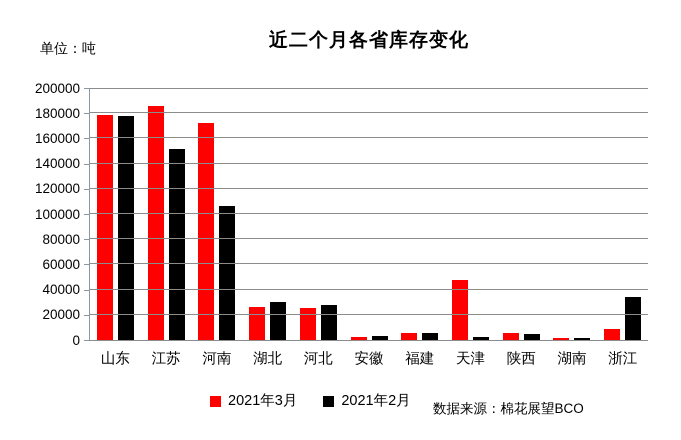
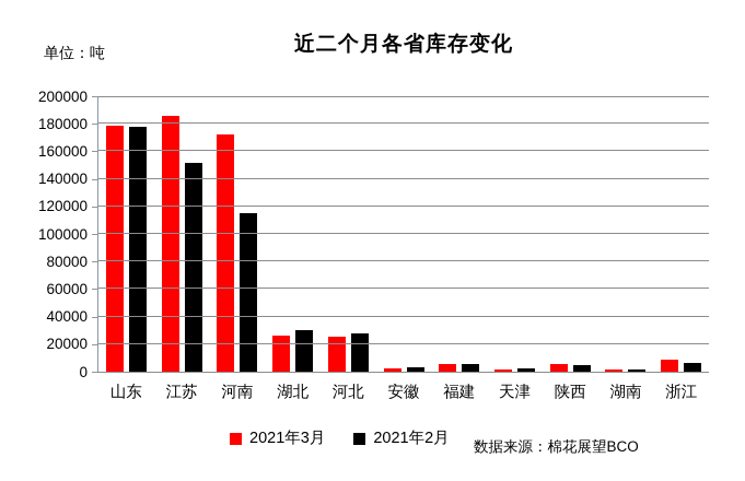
2021年2月/河南: 106000 -> 115000
2021年3月/天津: 48000 -> 2000
2021年2月/浙江: 34000 -> 6000
